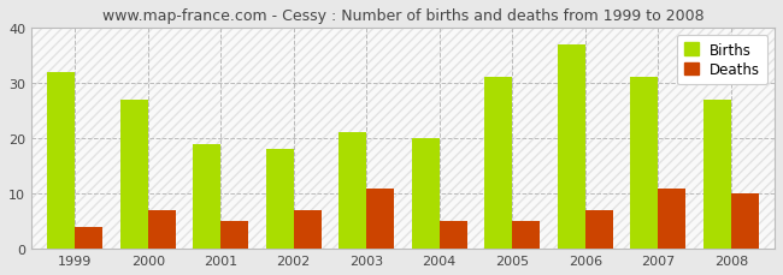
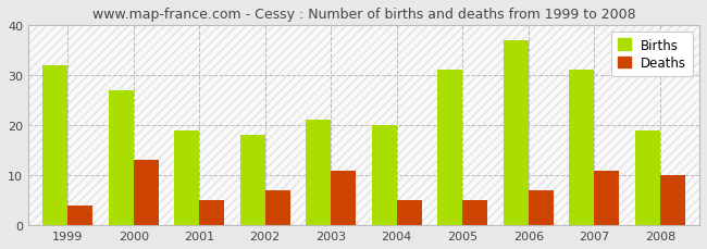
Deaths/2000: 7 -> 13
Births/2008: 27 -> 19
